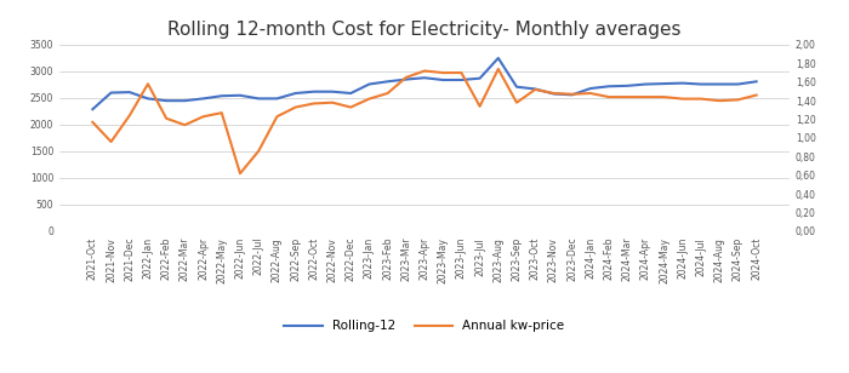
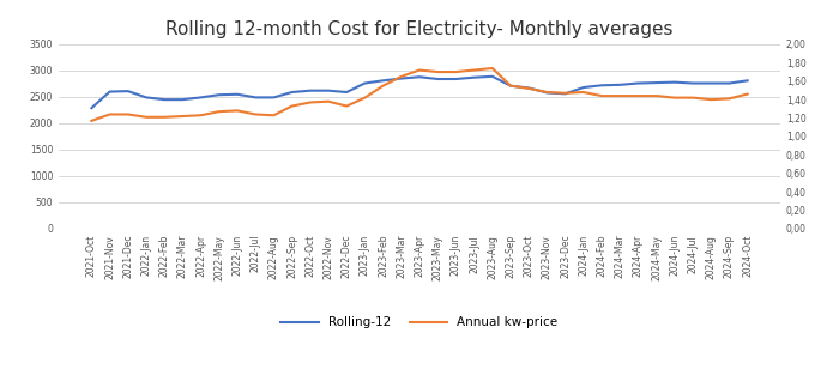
Annual kw-price/2021-Nov: 0,96 -> 1,24
Annual kw-price/2022-Jan: 1,58 -> 1,21
Annual kw-price/2022-Mar: 1,14 -> 1,22
Annual kw-price/2022-Jun: 0,62 -> 1,28
Annual kw-price/2022-Jul: 0,86 -> 1,24
Annual kw-price/2023-Feb: 1,48 -> 1,55
Annual kw-price/2023-Jul: 1,34 -> 1,72
Rolling-12/2023-Aug: 3250 -> 2890
Annual kw-price/2023-Sep: 1,38 -> 1,55
